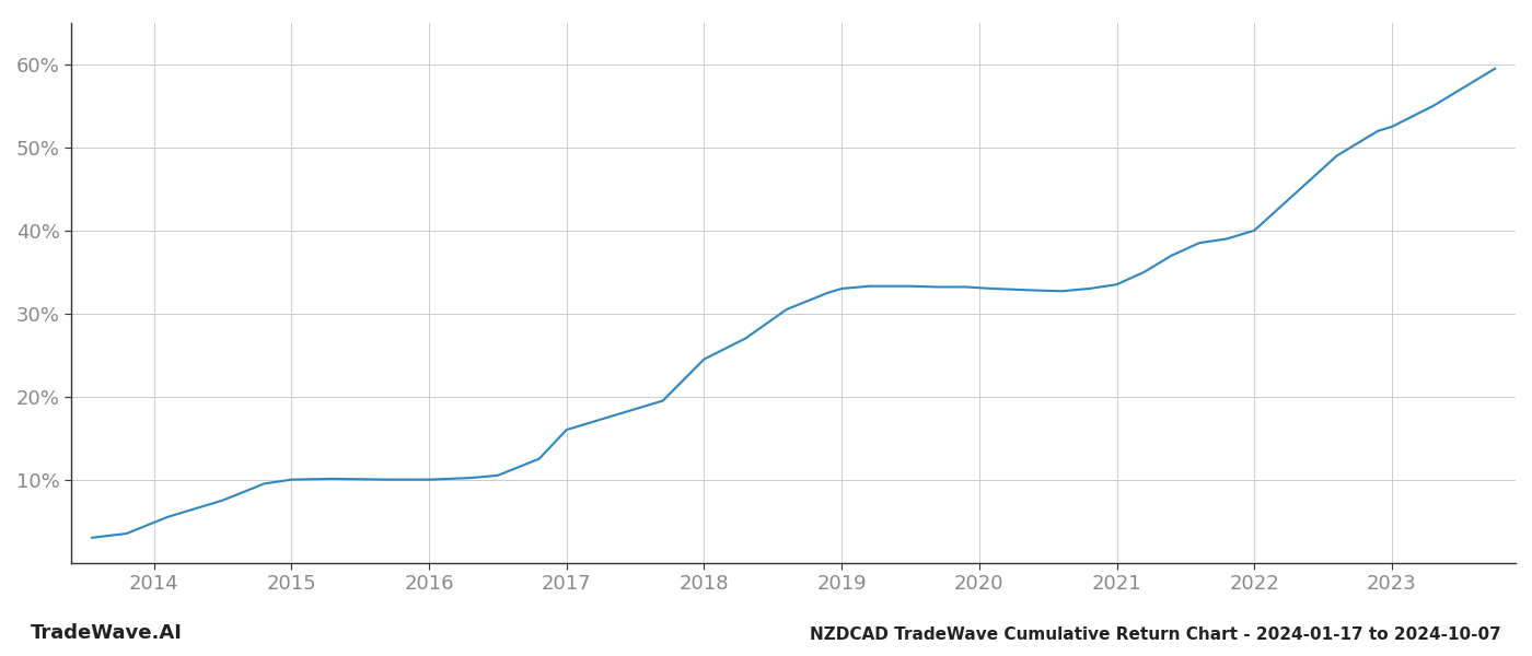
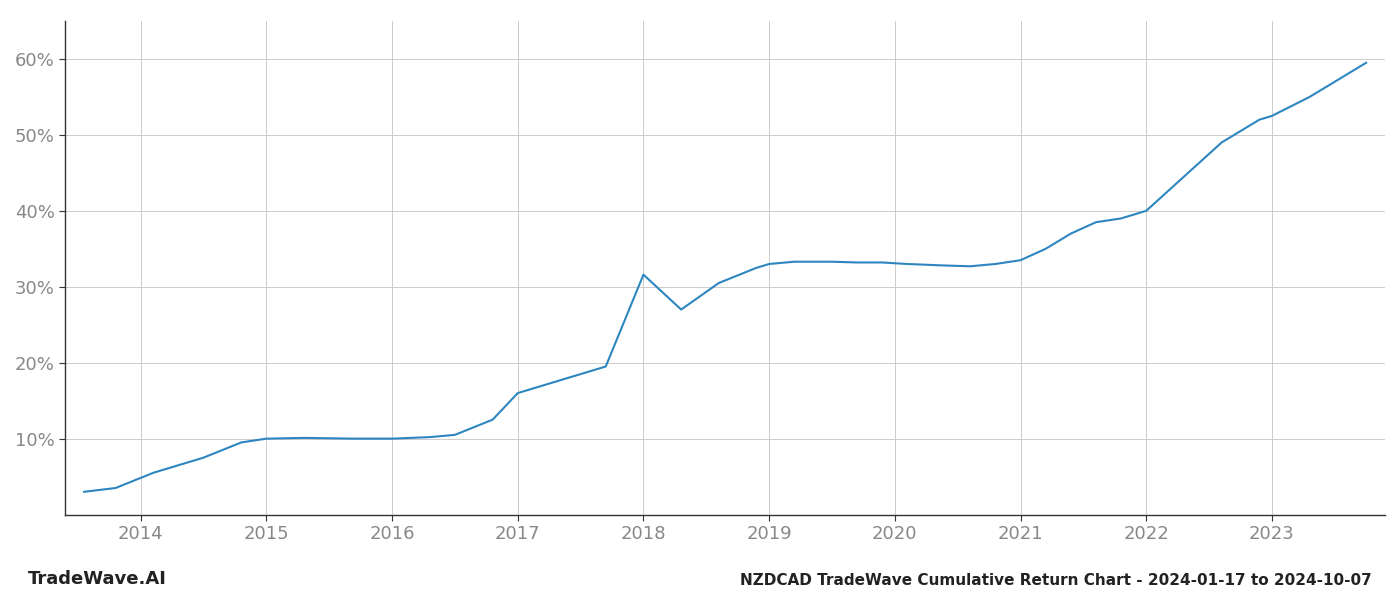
2018: 24.5% -> 31.6%
